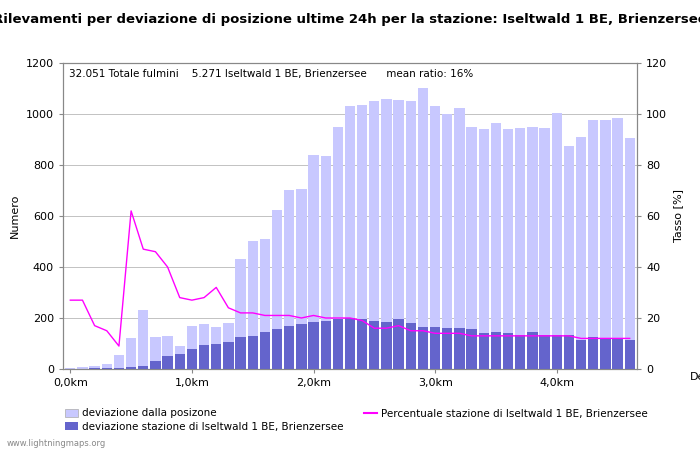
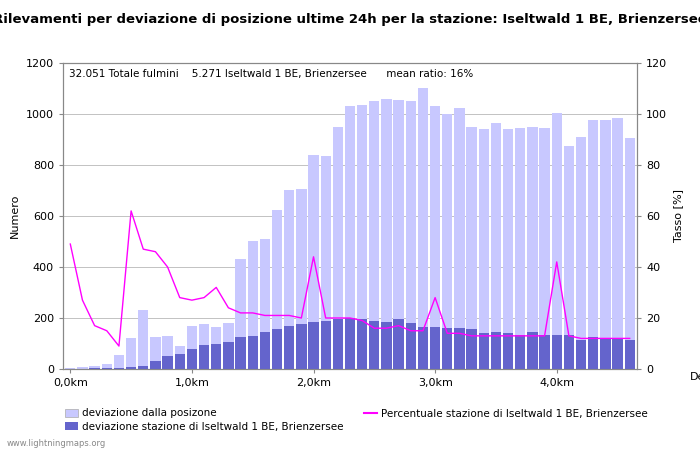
Percentuale stazione di Iseltwald 1 BE, Brienzersee/0,0km: 27 -> 49
Percentuale stazione di Iseltwald 1 BE, Brienzersee/2,0km: 21 -> 44
Percentuale stazione di Iseltwald 1 BE, Brienzersee/3,0km: 14 -> 28
Percentuale stazione di Iseltwald 1 BE, Brienzersee/4,0km: 13 -> 42
